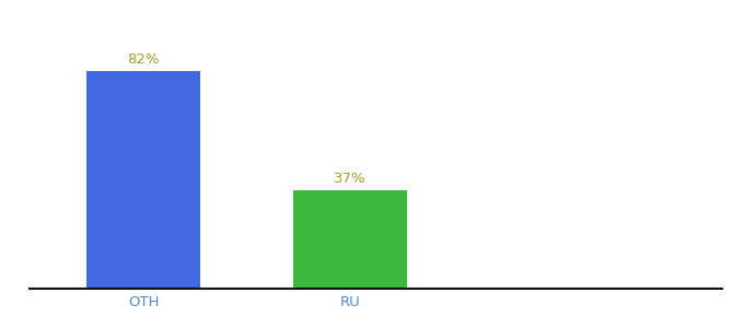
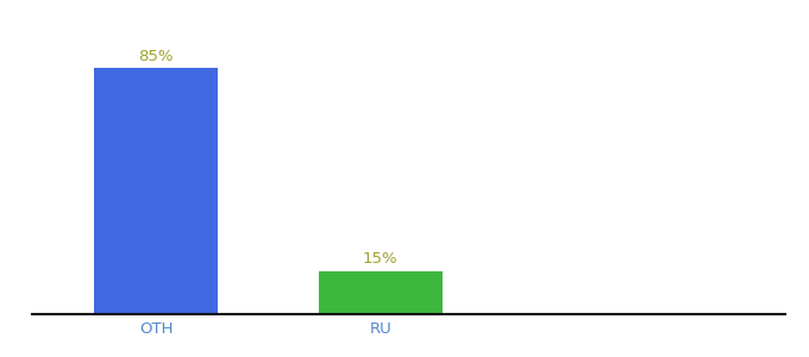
OTH: 82% -> 85%
RU: 37% -> 15%
